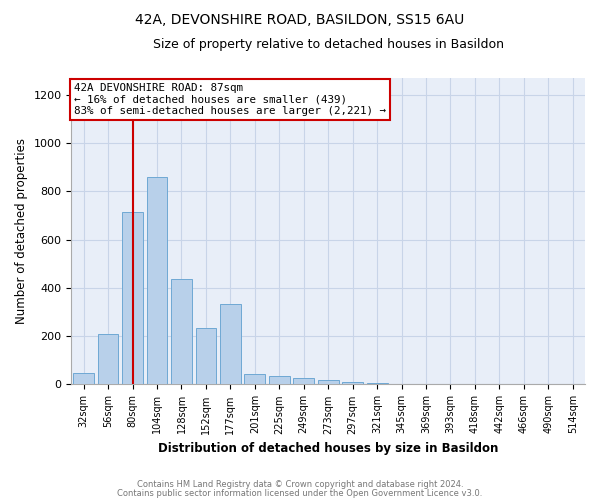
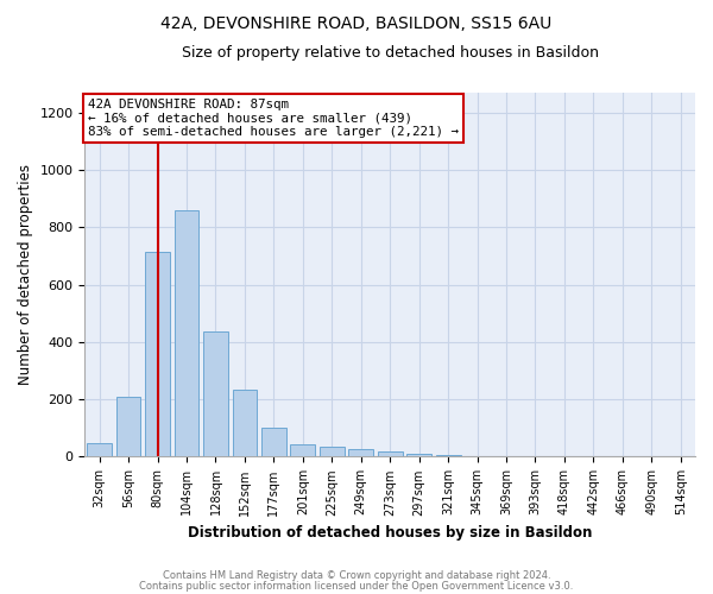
177sqm: 335 -> 100
